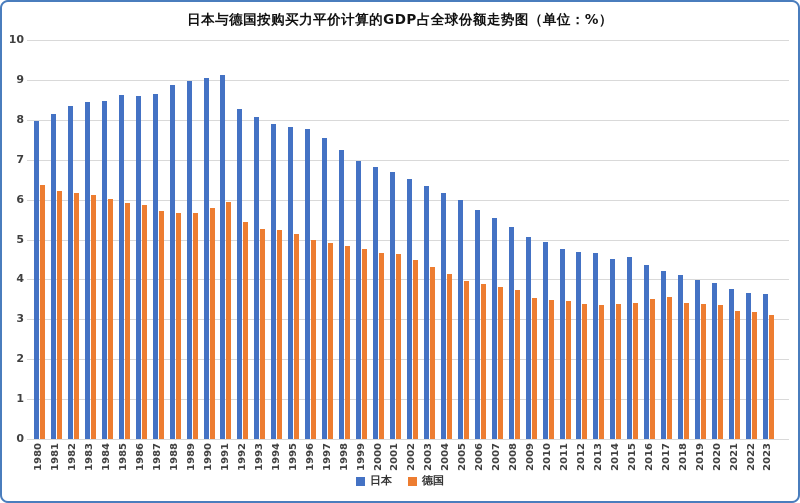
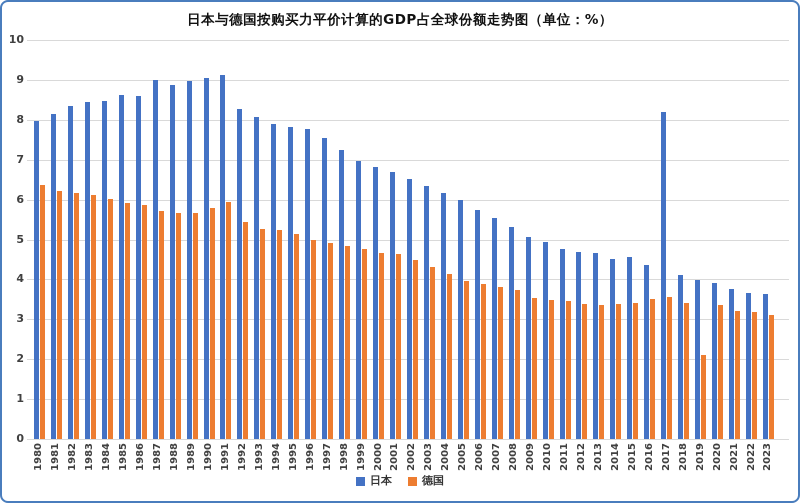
日本/1987: 8.7 -> 9.0
日本/2017: 4.2 -> 8.2
德国/2019: 3.4 -> 2.1
